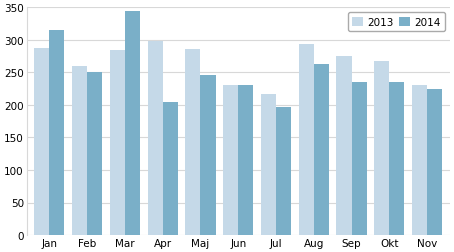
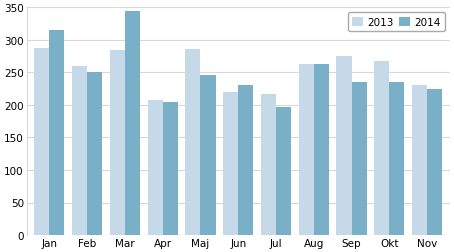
2013/Apr: 298 -> 208
2013/Jun: 231 -> 220
2013/Aug: 294 -> 262
